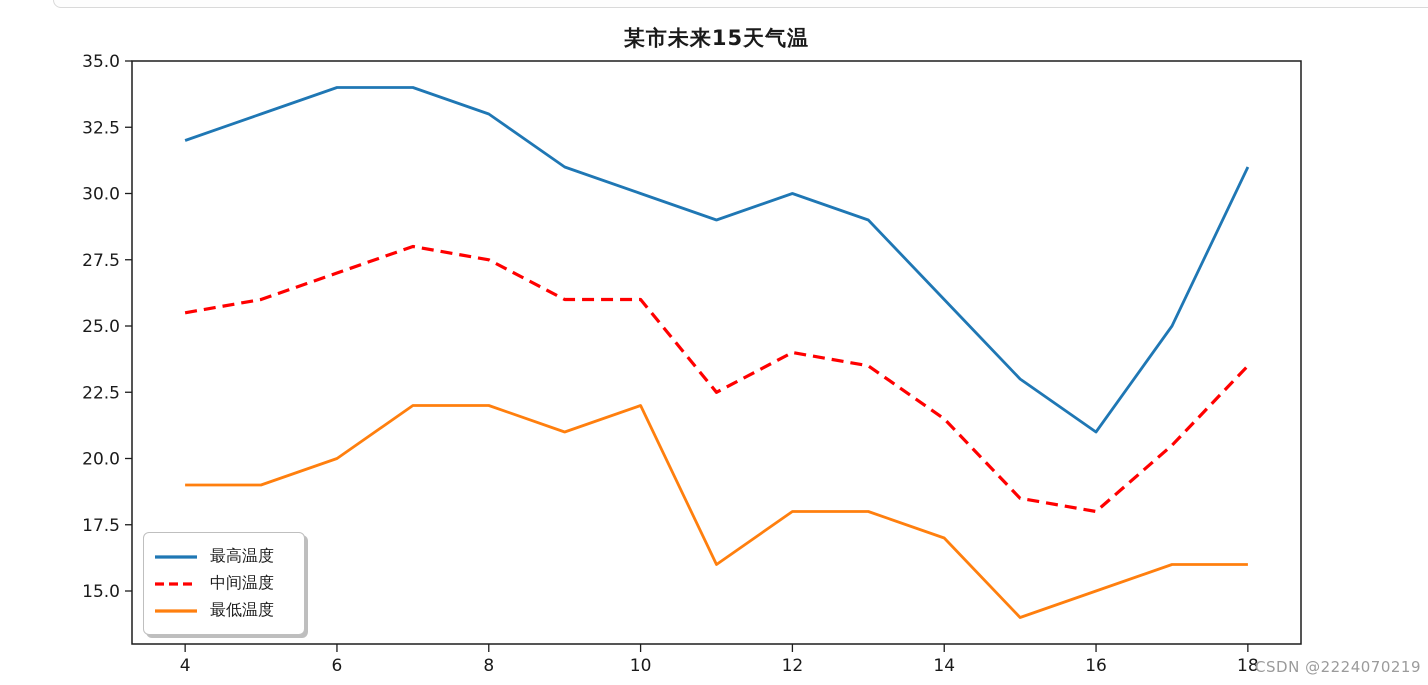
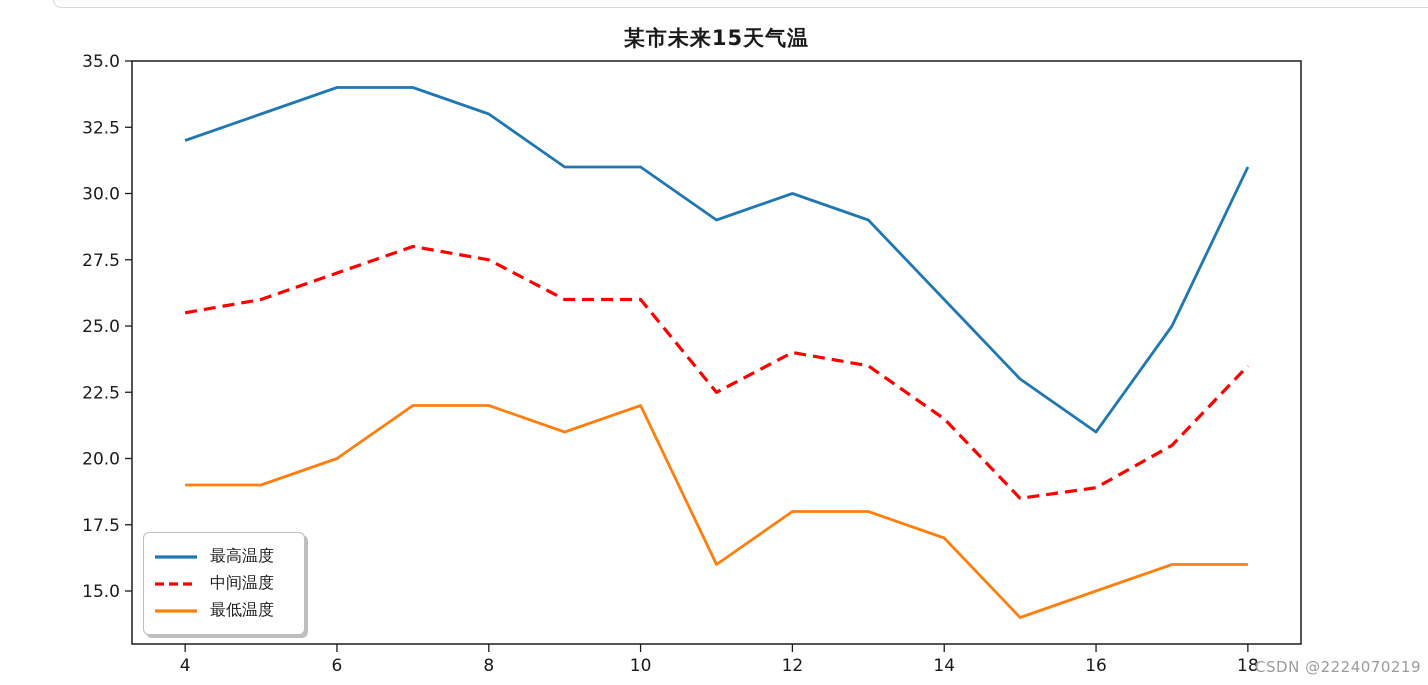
最高温度/10: 30 -> 31
中间温度/16: 18.0 -> 18.9
